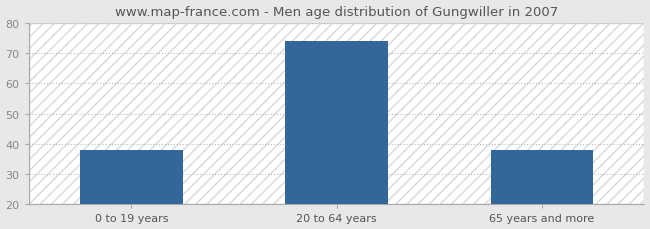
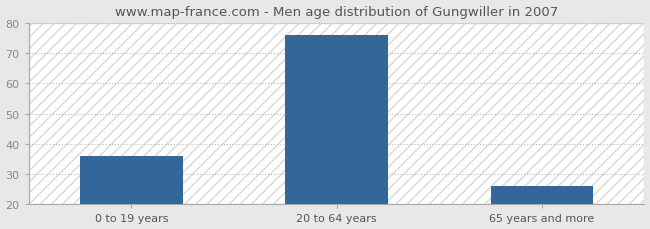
0 to 19 years: 38 -> 36
20 to 64 years: 74 -> 76
65 years and more: 38 -> 26
